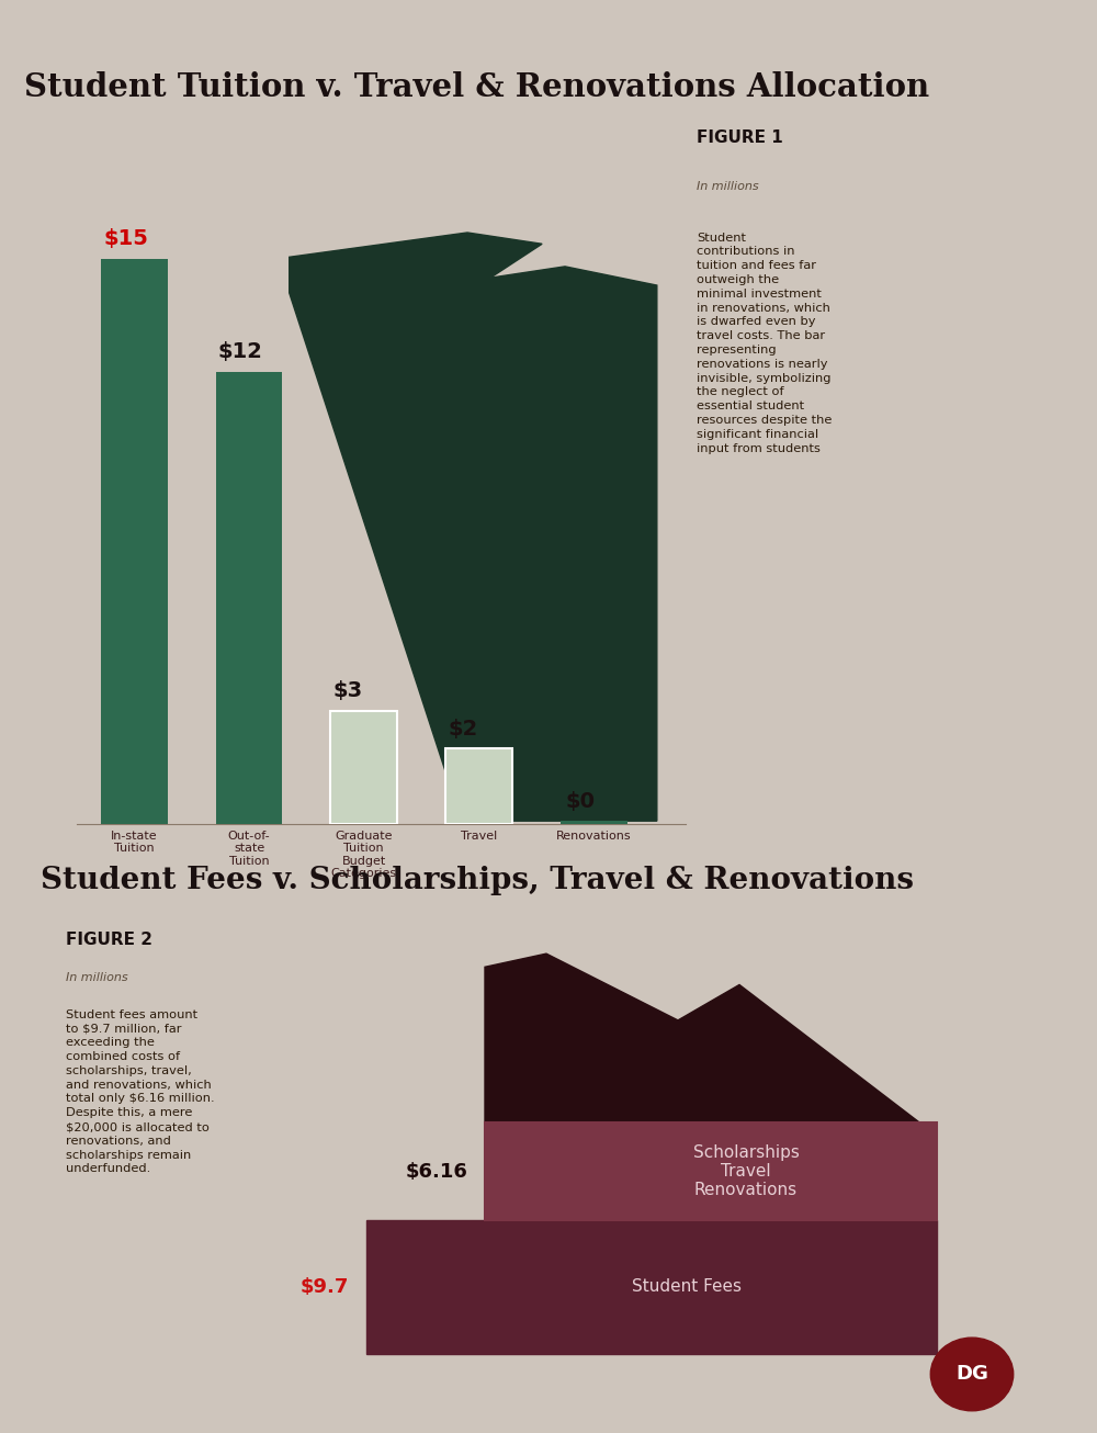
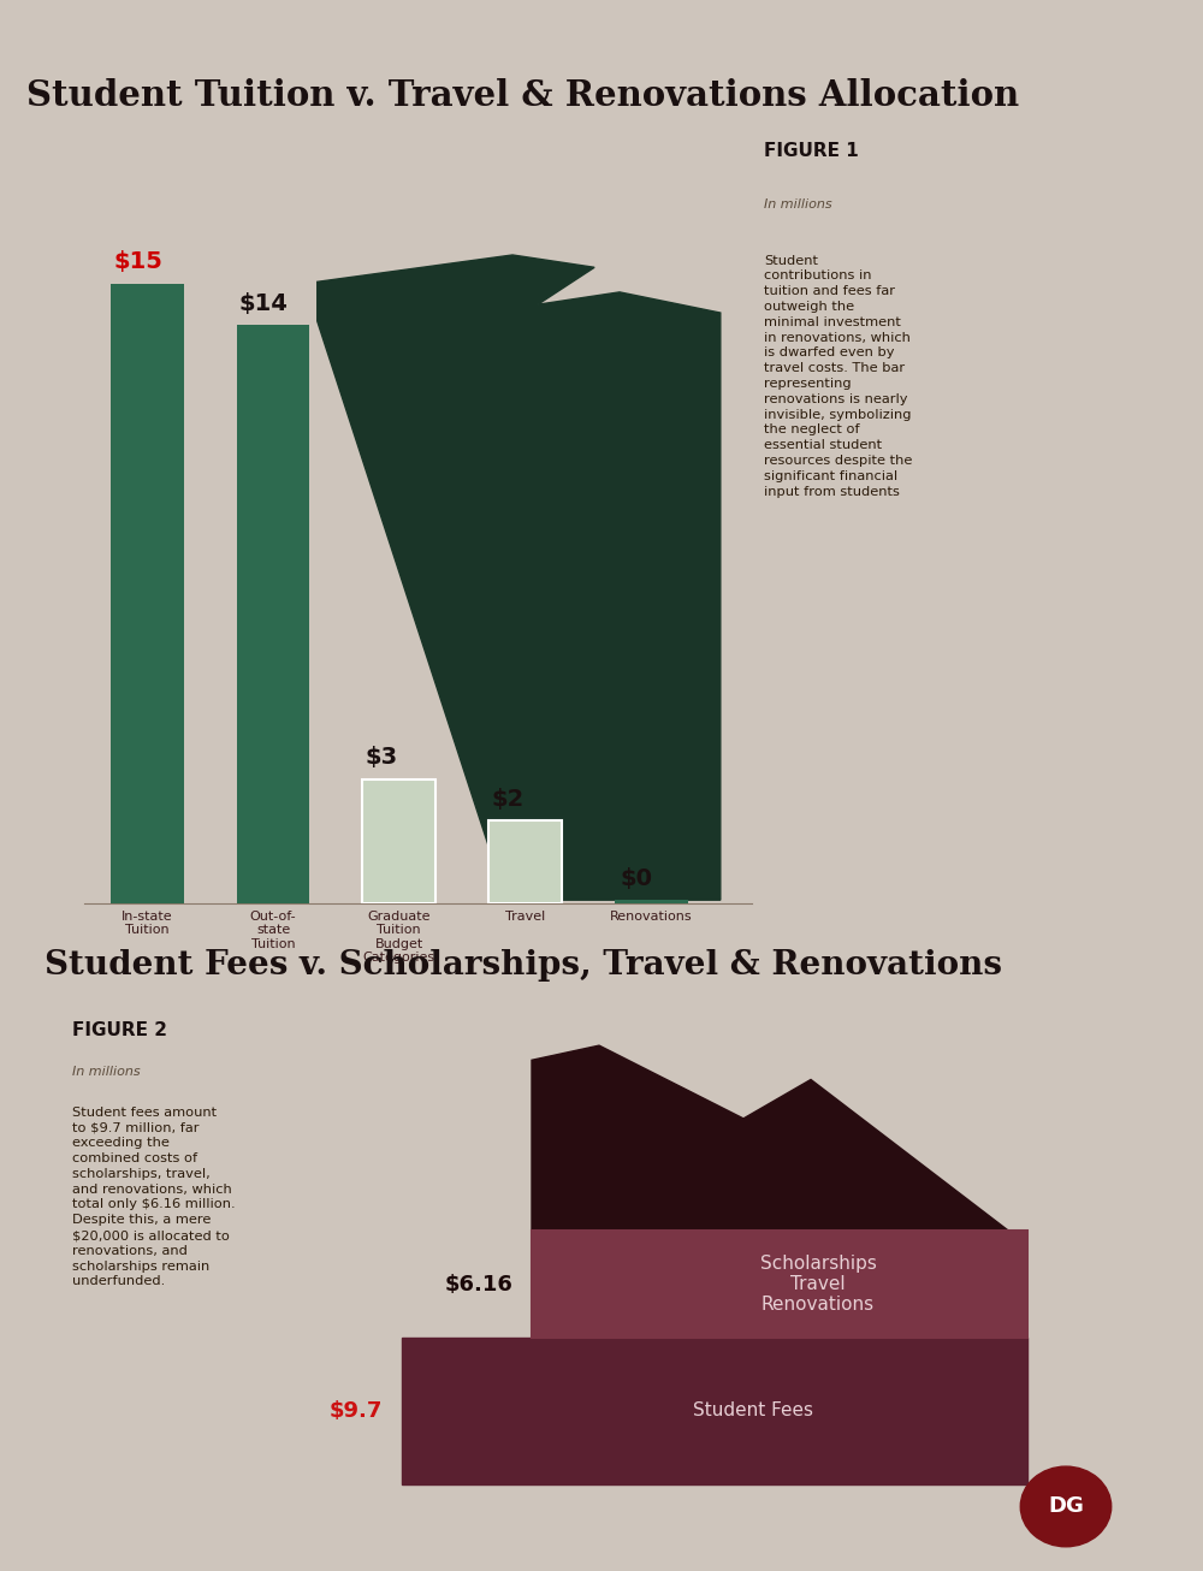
Out-of- state Tuition: $12 -> $14
